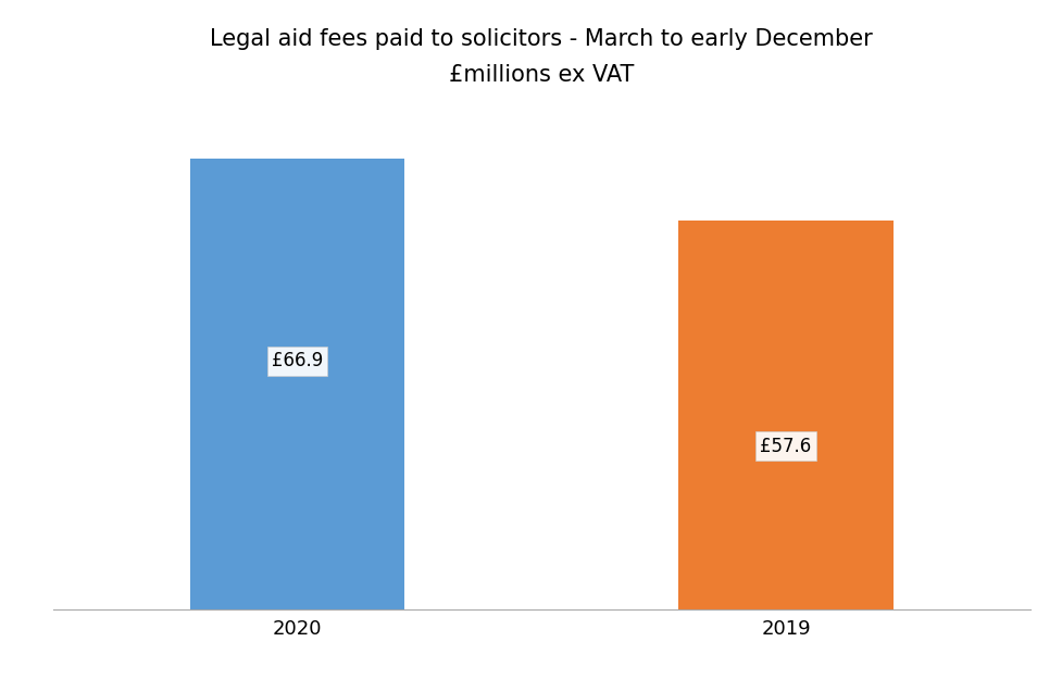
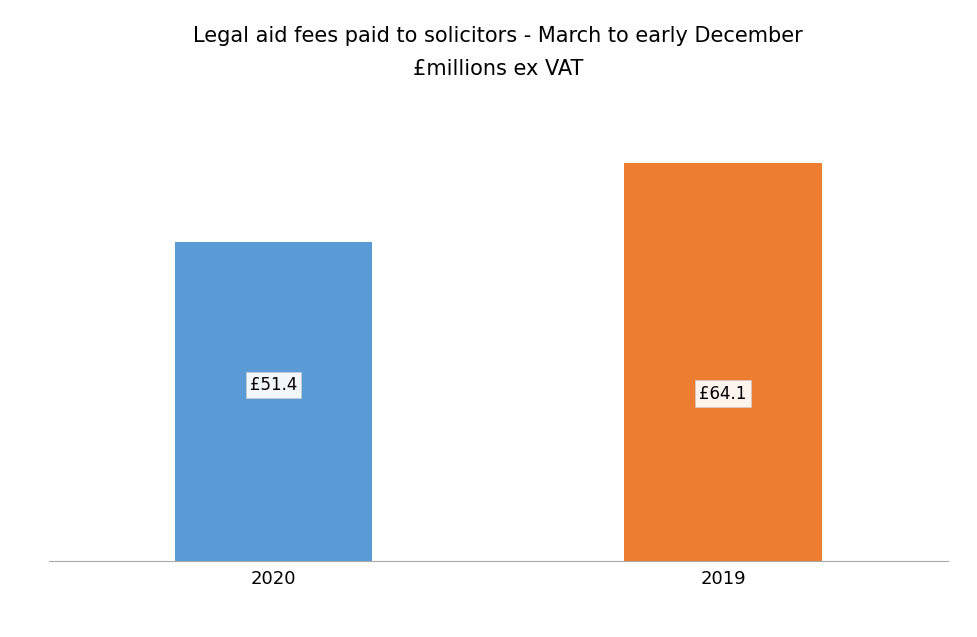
2020: £66.9 -> £51.4
2019: £57.6 -> £64.1
